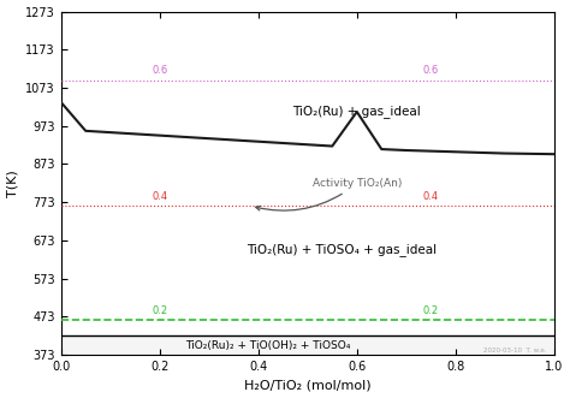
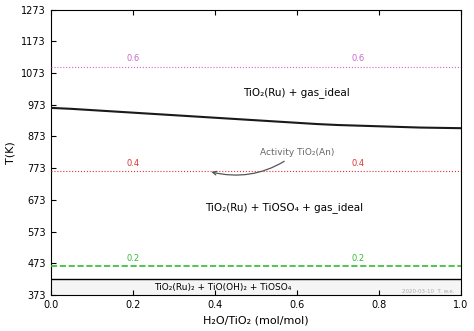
0.0: 1035 -> 963
0.6: 1010 -> 916
